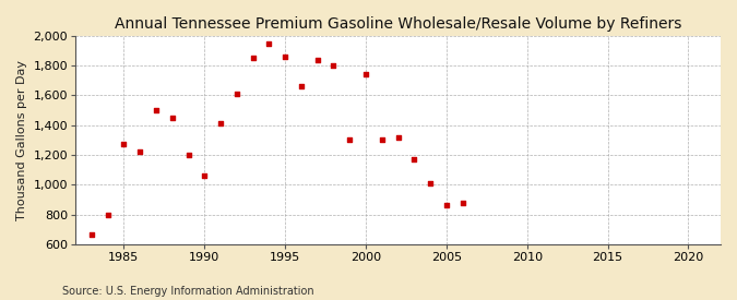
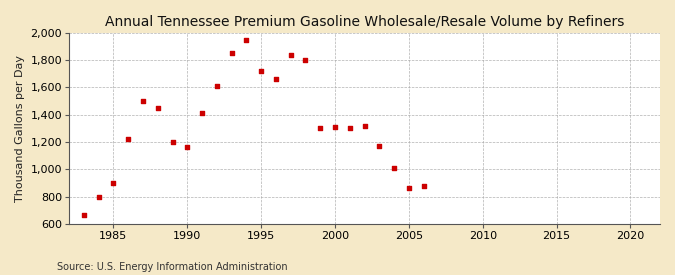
1985: 1,270 -> 900
1990: 1,060 -> 1,160
1995: 1,860 -> 1,720
2000: 1,740 -> 1,310
